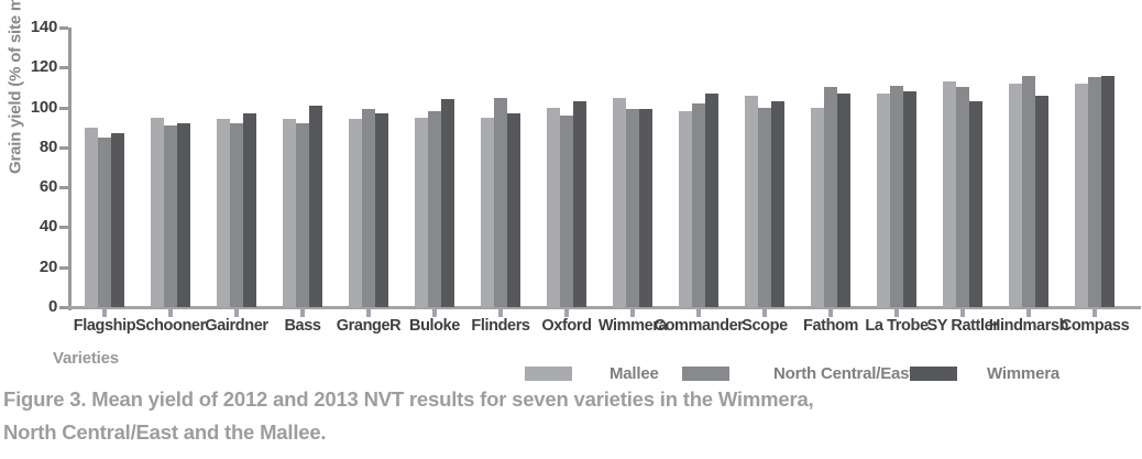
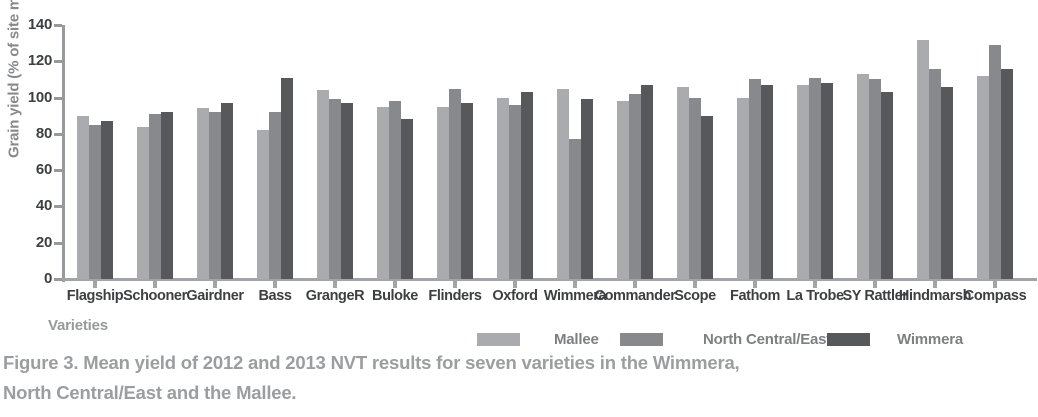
Mallee/Schooner: 95 -> 84
Mallee/Bass: 94 -> 82
Wimmera/Bass: 101 -> 111
Mallee/GrangeR: 94 -> 104
Wimmera/Buloke: 104 -> 88
North Central/East/Wimmera: 99 -> 77
Wimmera/Scope: 103 -> 90
Mallee/Hindmarsh: 112 -> 132
North Central/East/Compass: 115 -> 129
